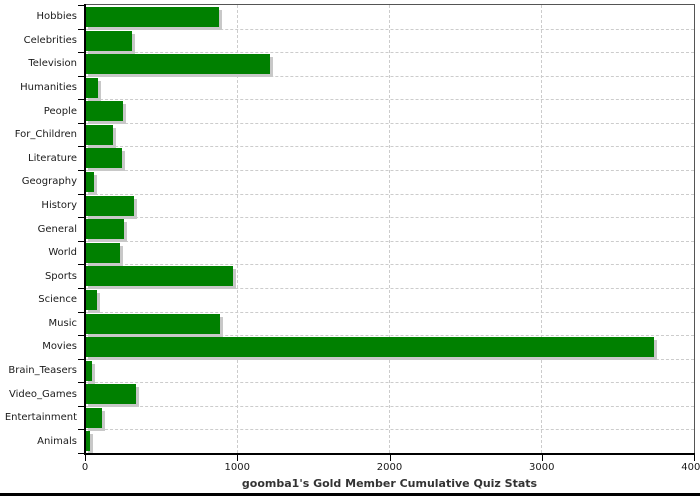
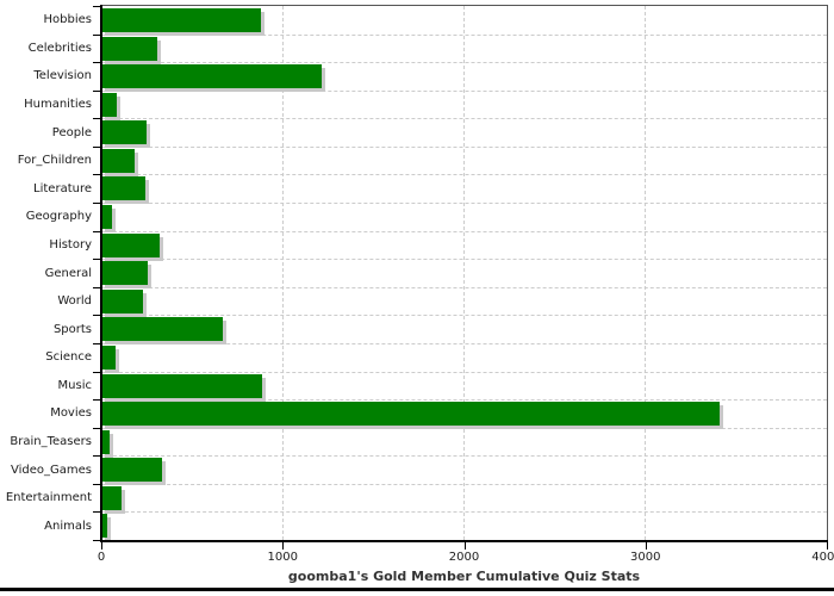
Sports: 970 -> 670
Movies: 3740 -> 3410
